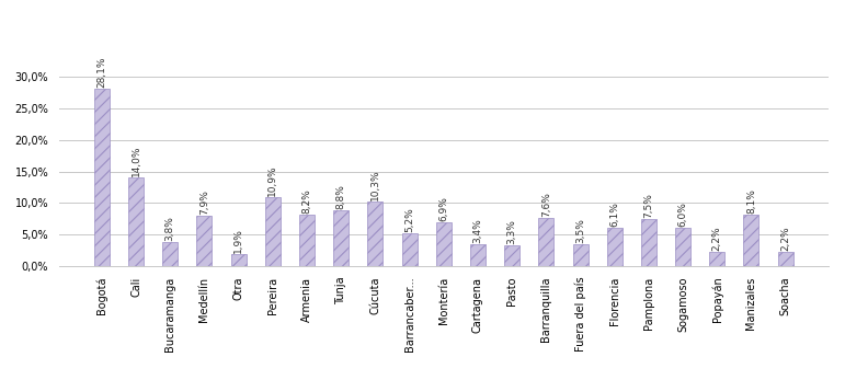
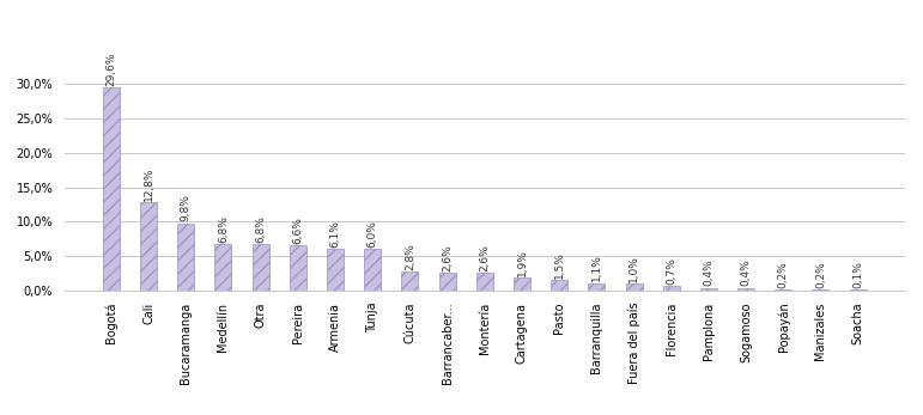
Bogotá: 28,1% -> 29,6%
Cali: 14,0% -> 12,8%
Bucaramanga: 3,8% -> 9,8%
Medellín: 7,9% -> 6,8%
Otra: 1,9% -> 6,8%
Pereira: 10,9% -> 6,6%
Armenia: 8,2% -> 6,1%
Tunja: 8,8% -> 6,0%
Cúcuta: 10,3% -> 2,8%
Barrancaber...: 5,2% -> 2,6%
Montería: 6,9% -> 2,6%
Cartagena: 3,4% -> 1,9%
Pasto: 3,3% -> 1,5%
Barranquilla: 7,6% -> 1,1%
Fuera del país: 3,5% -> 1,0%
Florencia: 6,1% -> 0,7%
Pamplona: 7,5% -> 0,4%
Sogamoso: 6,0% -> 0,4%
Popayán: 2,2% -> 0,2%
Manizales: 8,1% -> 0,2%
Soacha: 2,2% -> 0,1%
